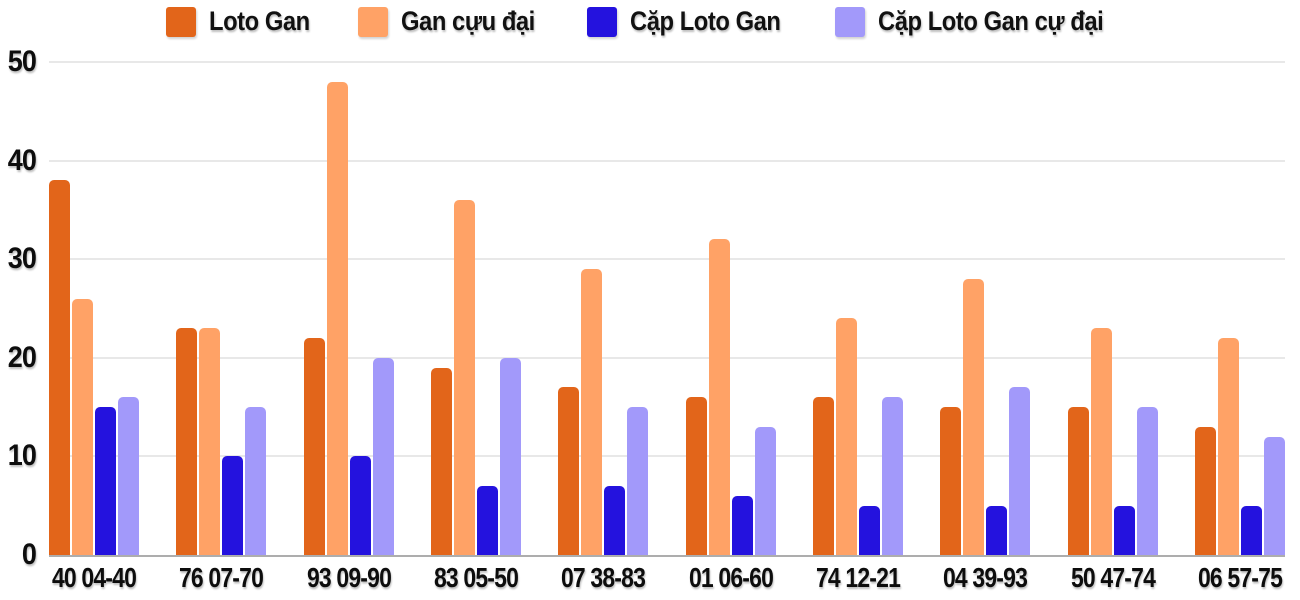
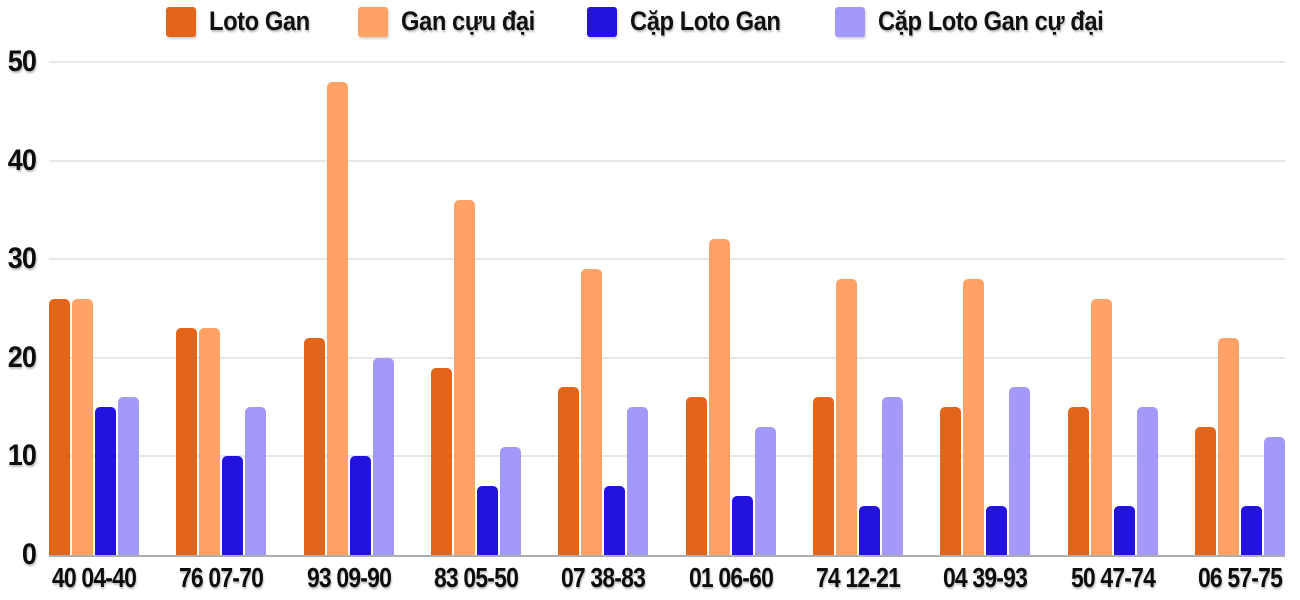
Loto Gan/40 04-40: 38 -> 26
Cặp Loto Gan cự đại/83 05-50: 20 -> 11
Gan cựu đại/74 12-21: 24 -> 28
Gan cựu đại/50 47-74: 23 -> 26
